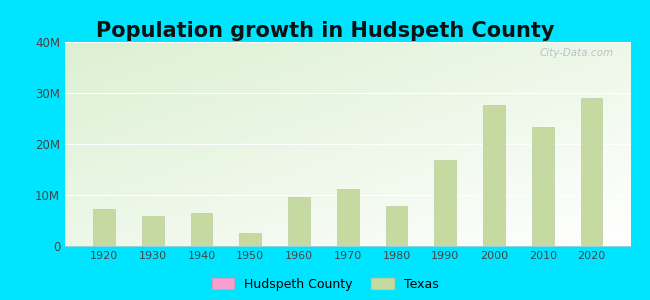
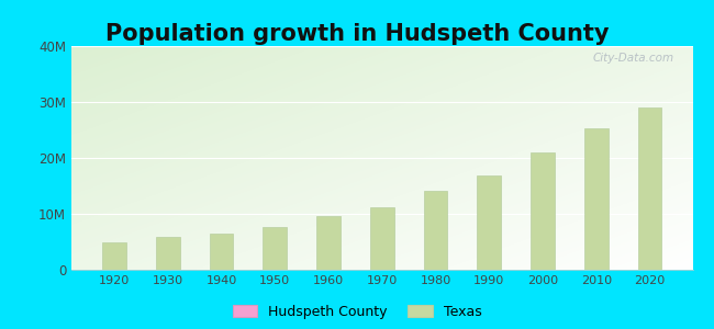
1920: 7.2M -> 4.9M
1950: 2.6M -> 7.7M
1980: 7.8M -> 14.2M
2000: 27.6M -> 20.9M
2010: 23.4M -> 25.2M
